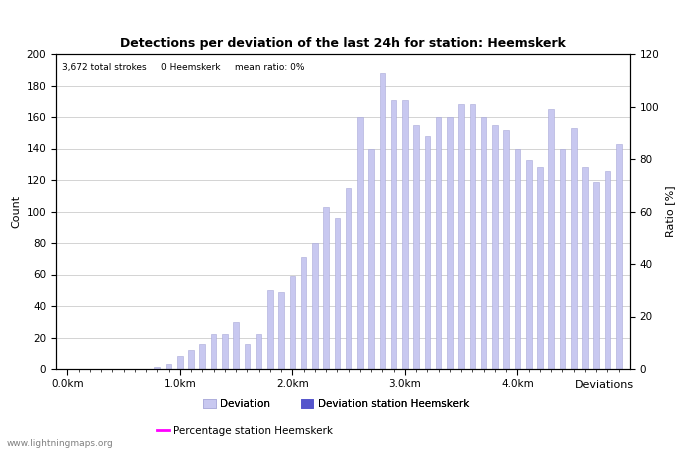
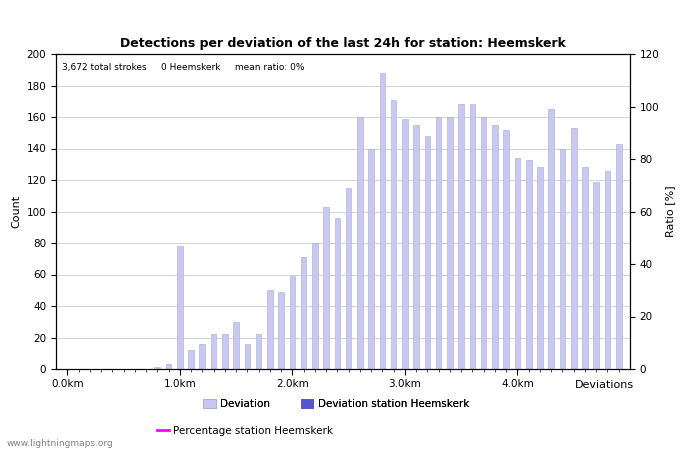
1.0km: 8 -> 78
3.0km: 171 -> 159
4.0km: 140 -> 134
